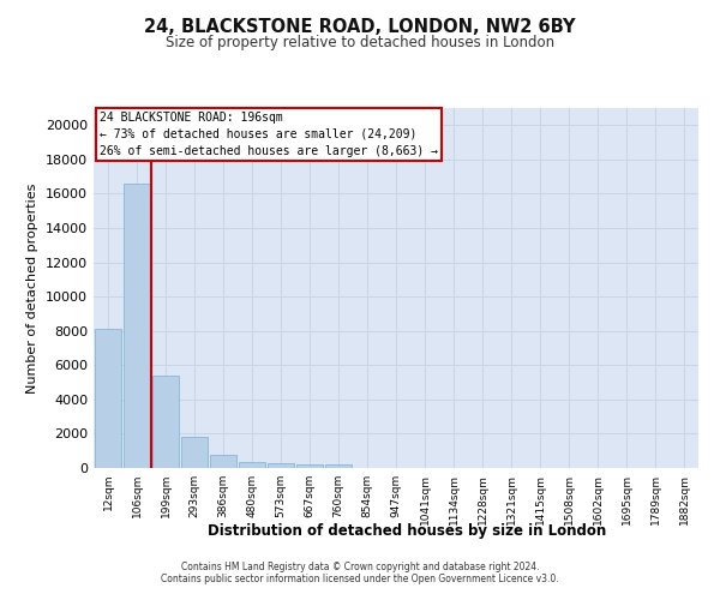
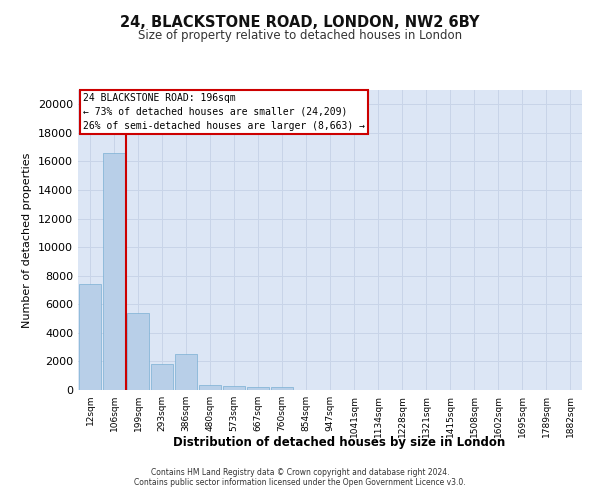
12sqm: 8100 -> 7400
386sqm: 800 -> 2500
